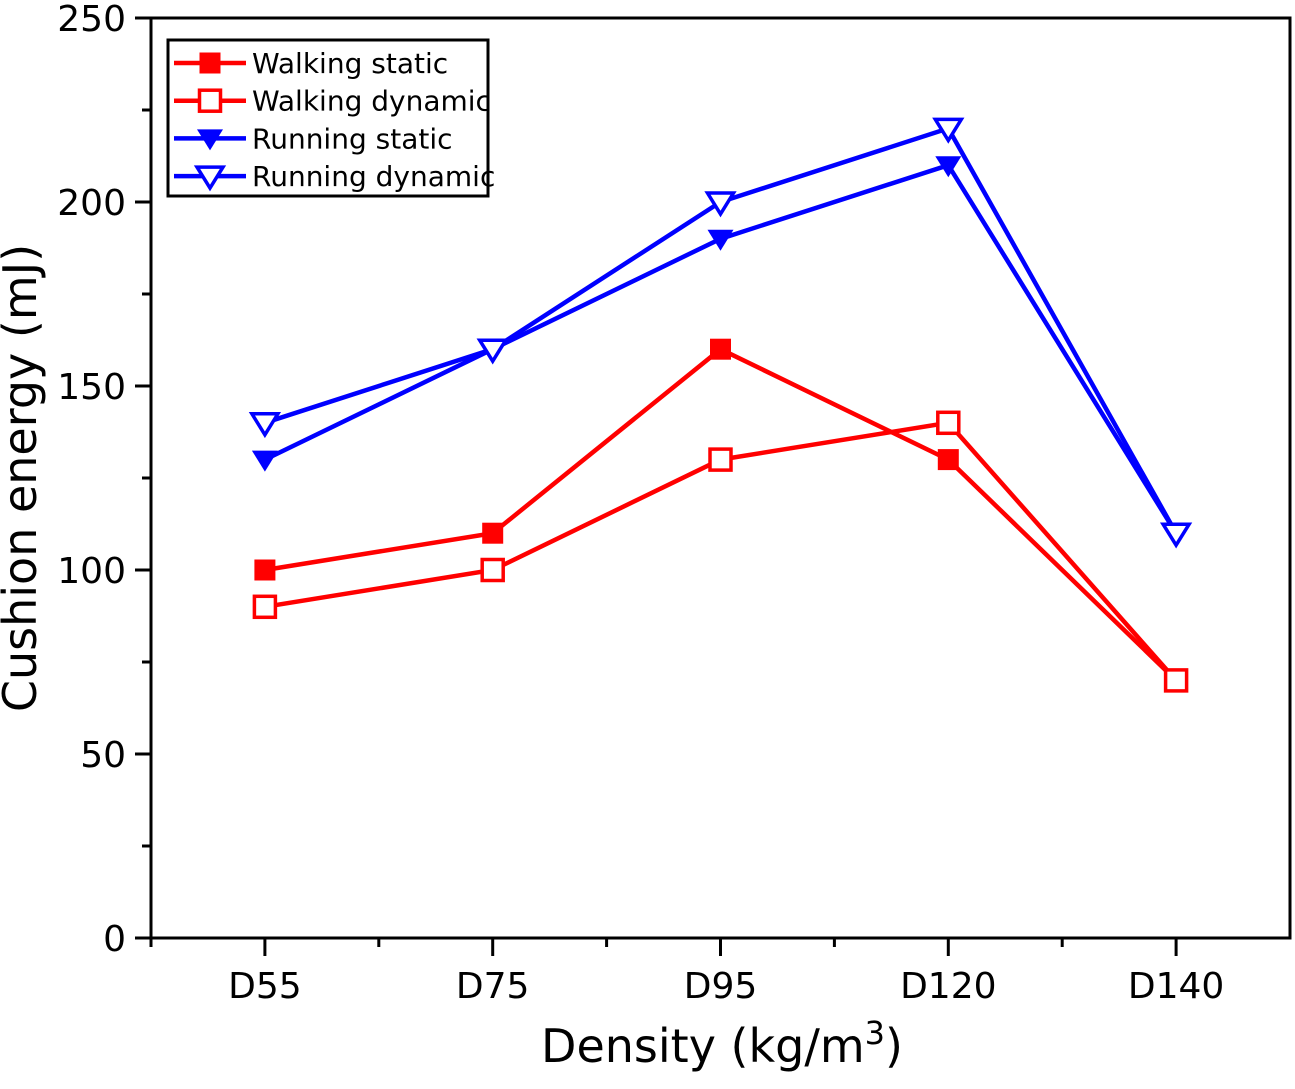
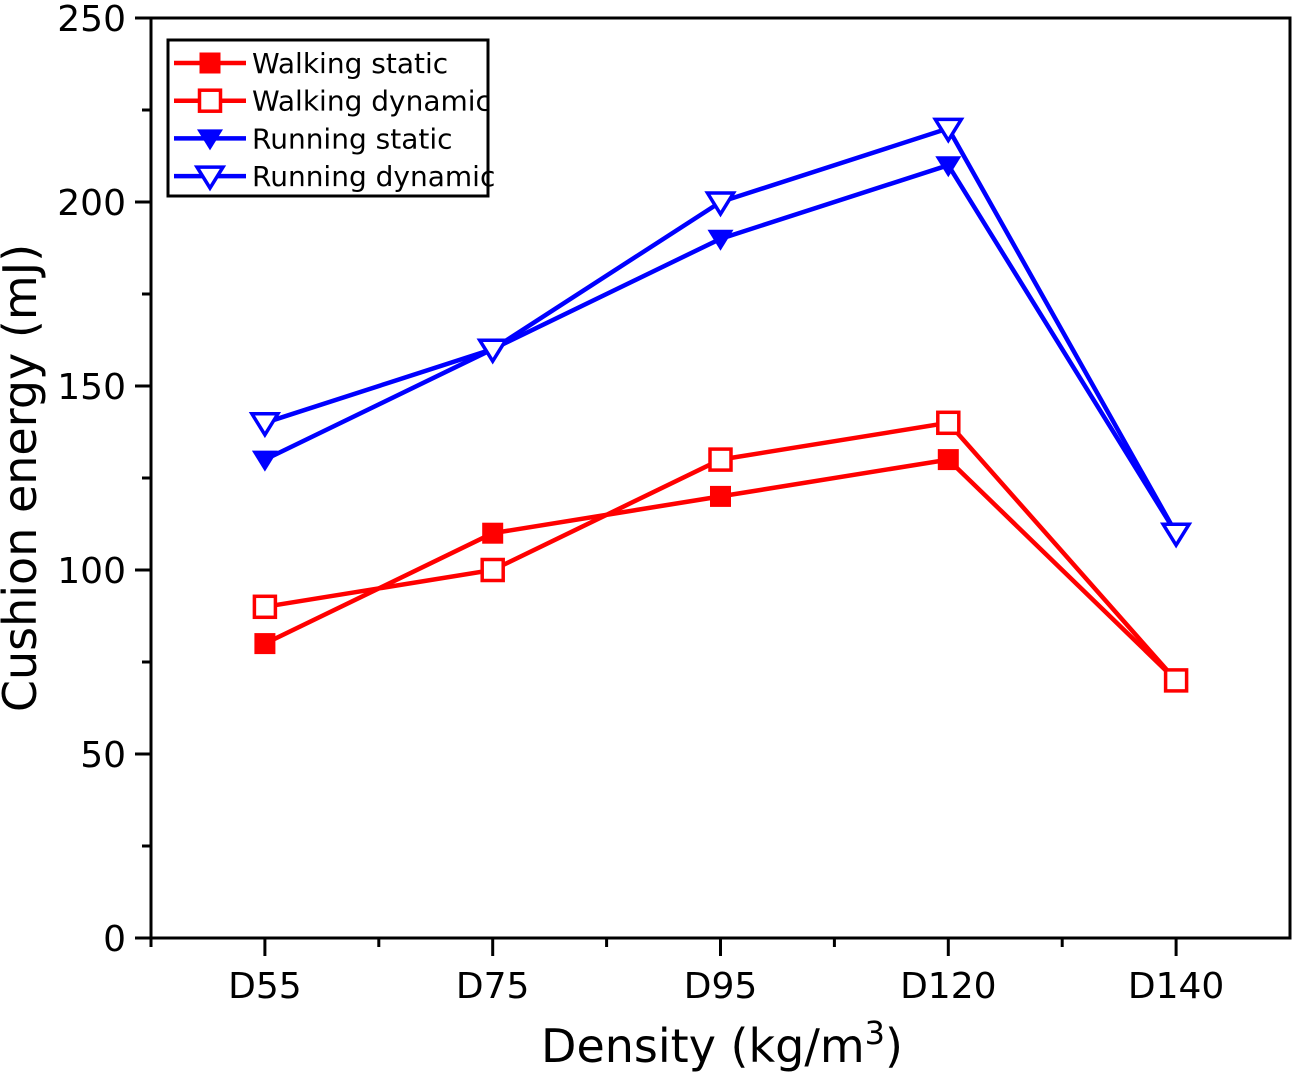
Walking static/D55: 100 -> 80
Walking static/D95: 160 -> 120
